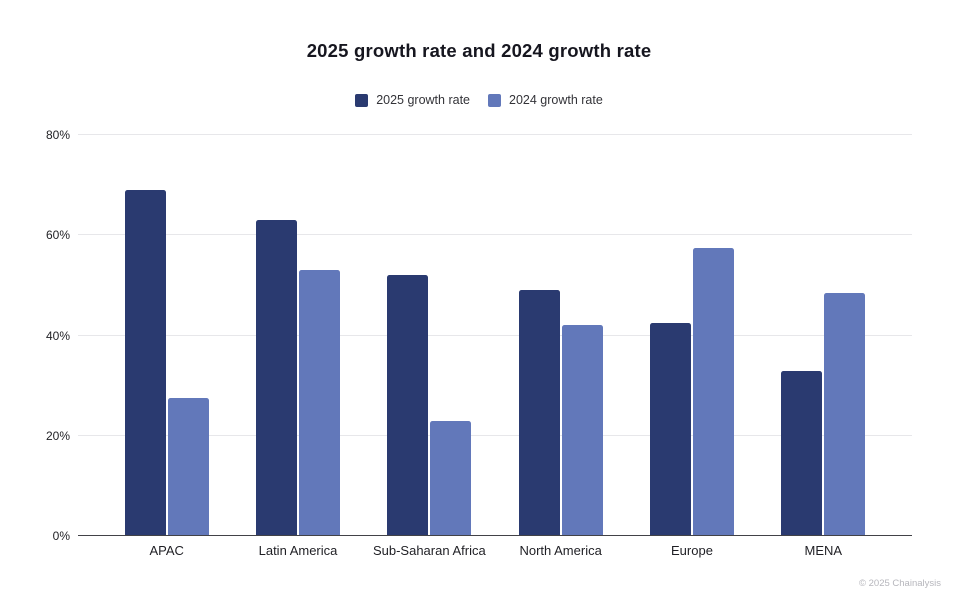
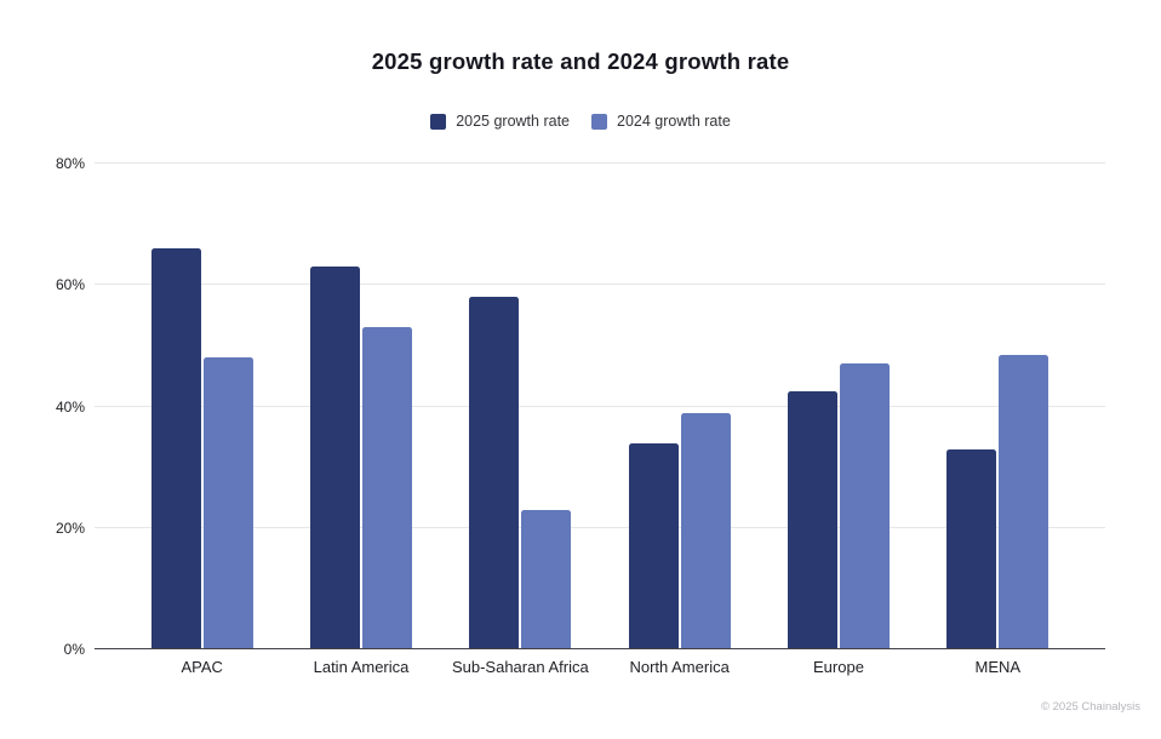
2025 growth rate/APAC: 69% -> 66%
2024 growth rate/APAC: 28% -> 48%
2025 growth rate/Sub-Saharan Africa: 52% -> 58%
2025 growth rate/North America: 49% -> 34%
2024 growth rate/North America: 42% -> 39%
2024 growth rate/Europe: 58% -> 47%
